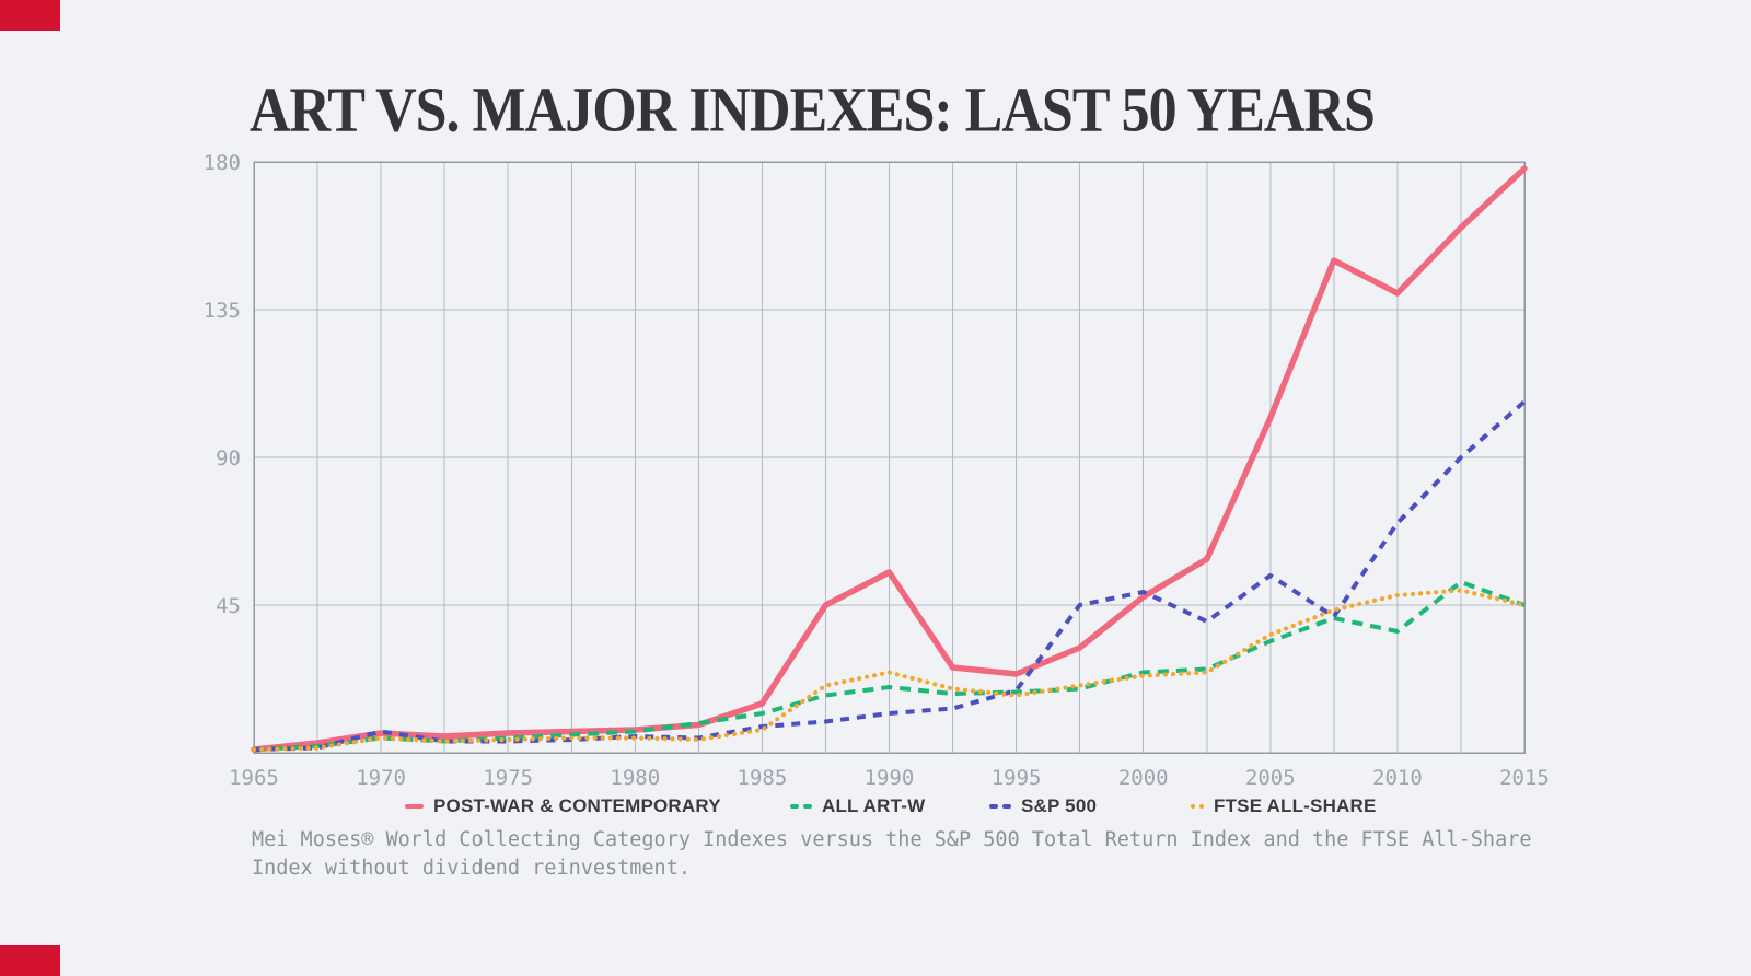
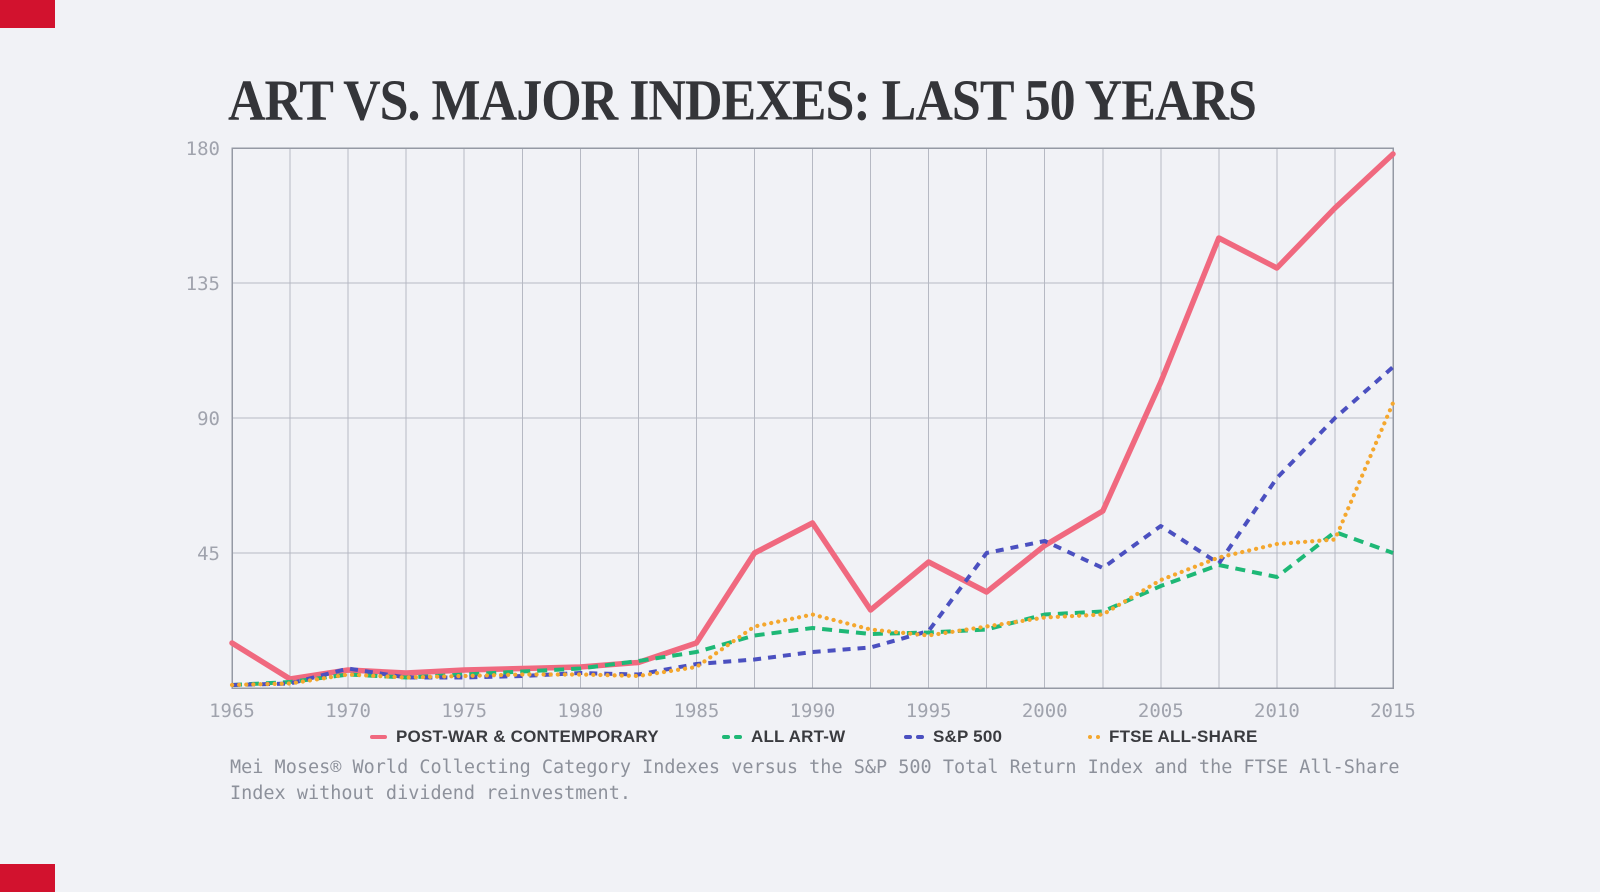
POST-WAR & CONTEMPORARY/1965: 1 -> 15
POST-WAR & CONTEMPORARY/1995: 24 -> 42
FTSE ALL-SHARE/2015: 45 -> 95
